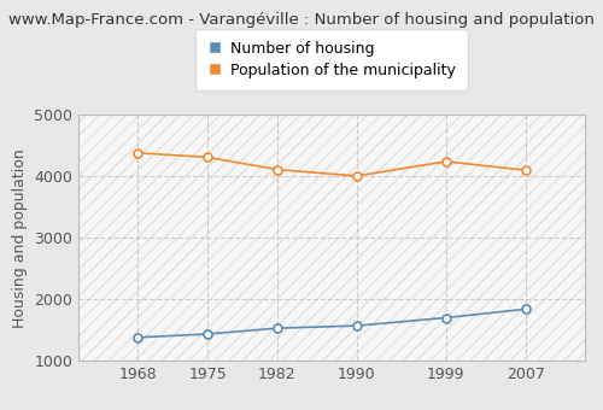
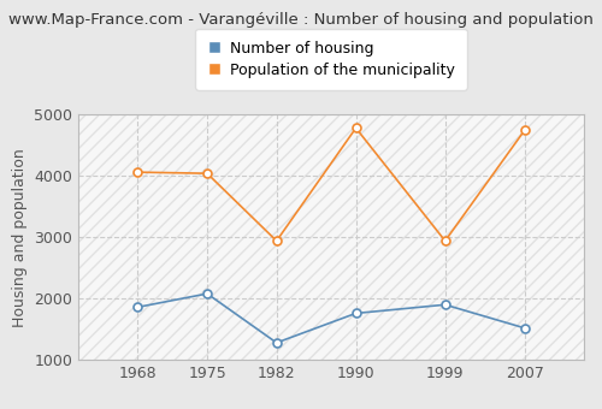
Number of housing/1968: 1380 -> 1860
Population of the municipality/1968: 4380 -> 4060
Number of housing/1975: 1440 -> 2080
Population of the municipality/1975: 4310 -> 4040
Number of housing/1982: 1530 -> 1280
Population of the municipality/1982: 4110 -> 2940
Number of housing/1990: 1570 -> 1760
Population of the municipality/1990: 4000 -> 4780
Number of housing/1999: 1700 -> 1900
Population of the municipality/1999: 4240 -> 2940
Number of housing/2007: 1840 -> 1520
Population of the municipality/2007: 4100 -> 4740
